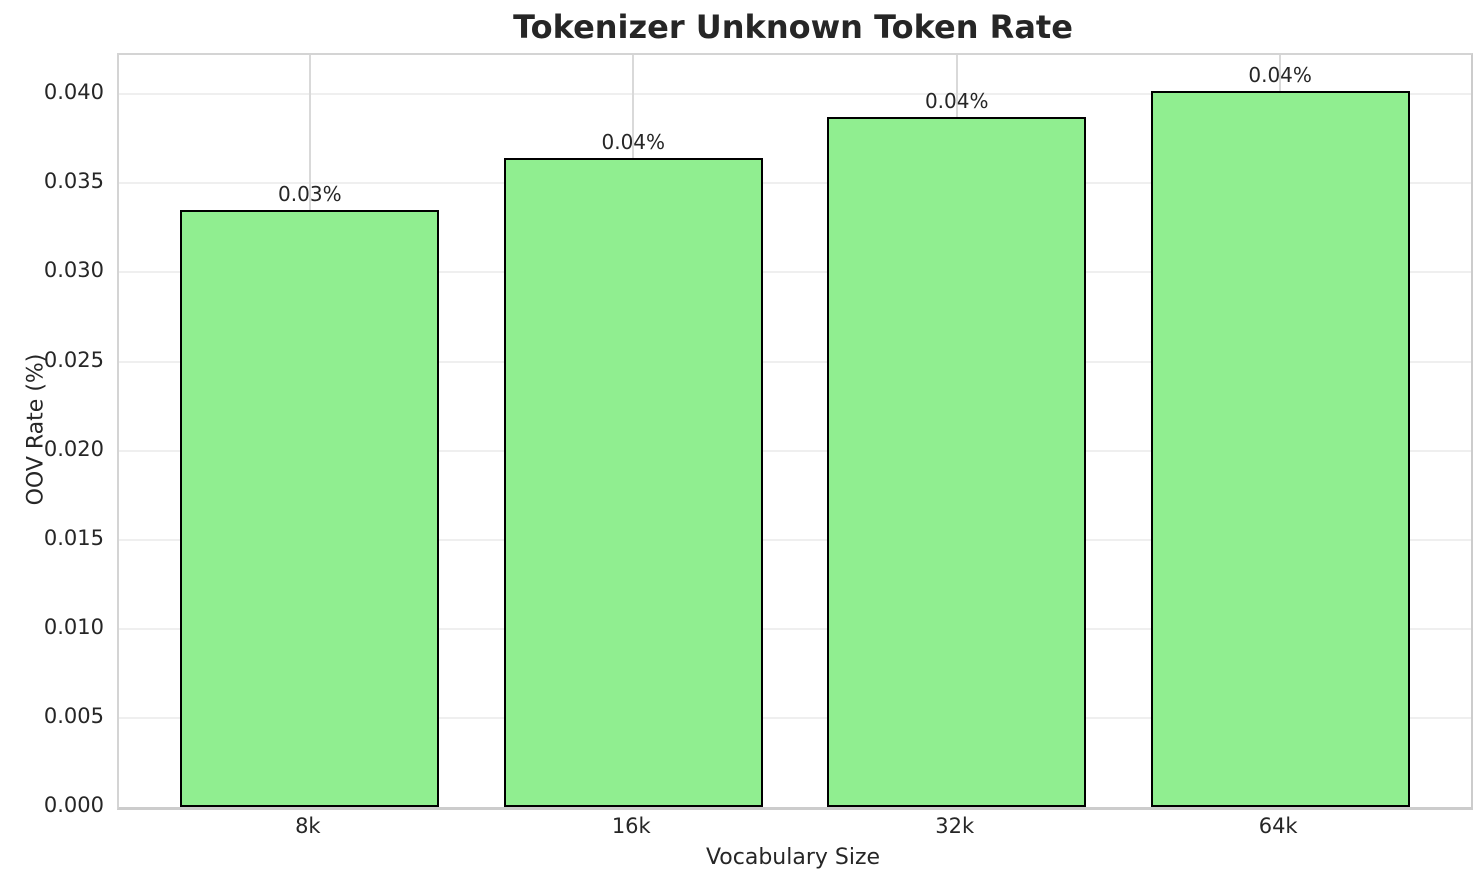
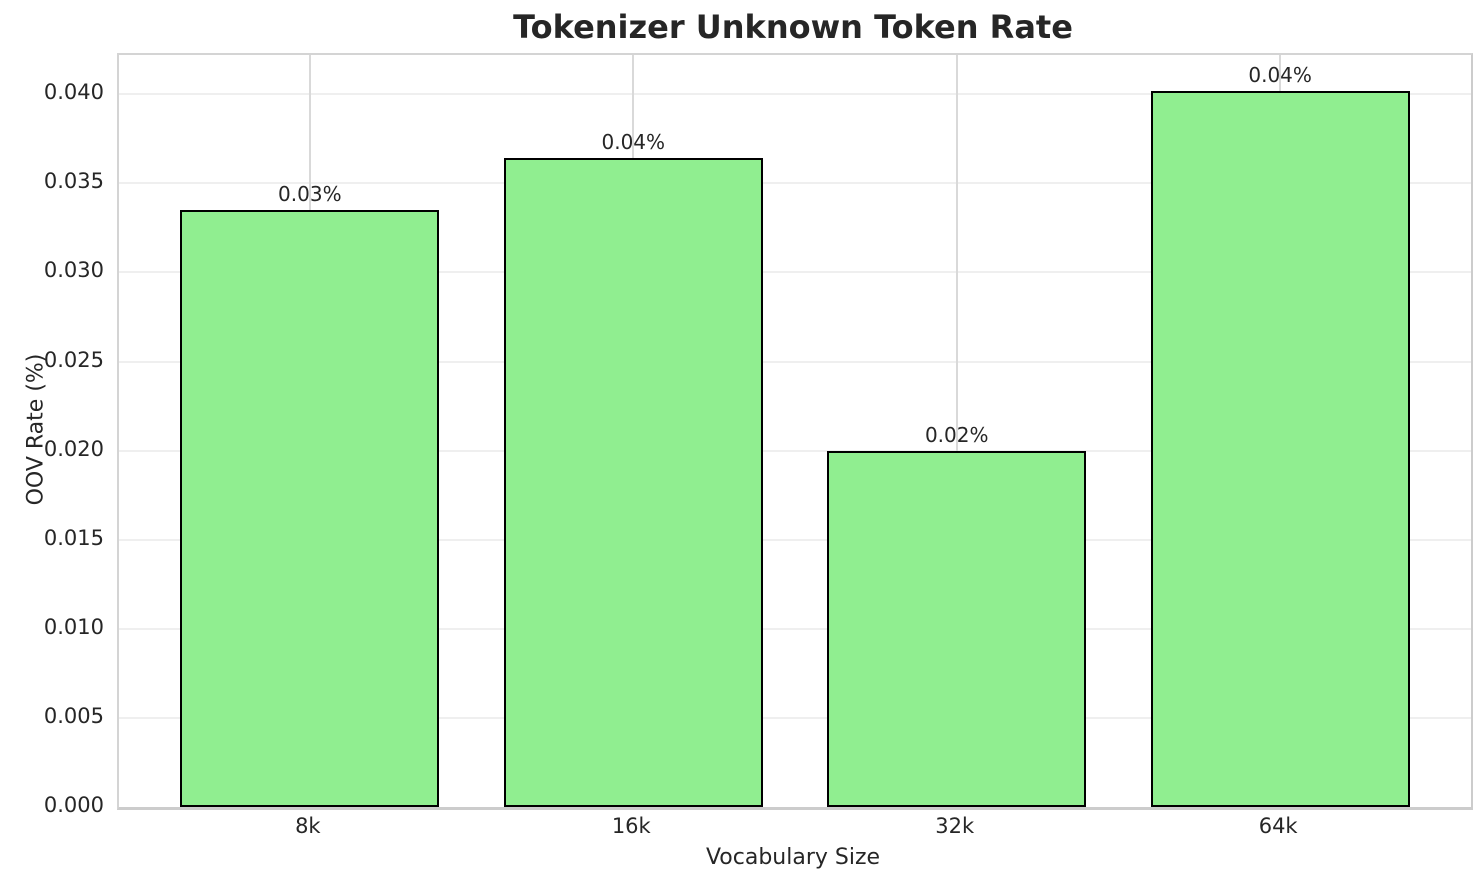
32k: 0.04% -> 0.02%
